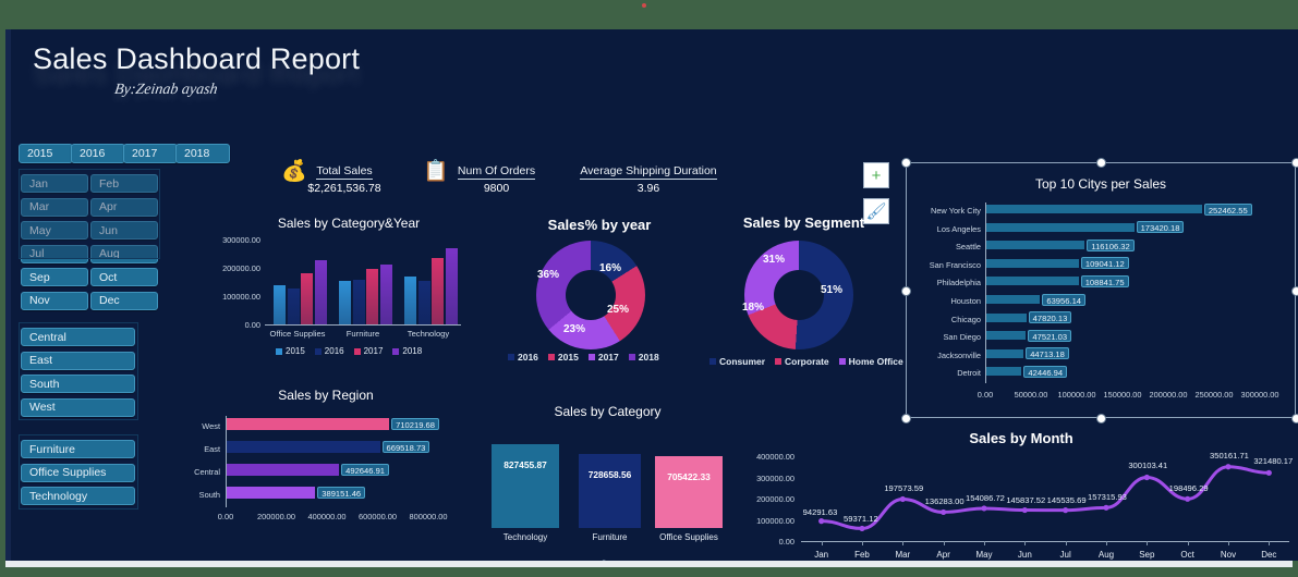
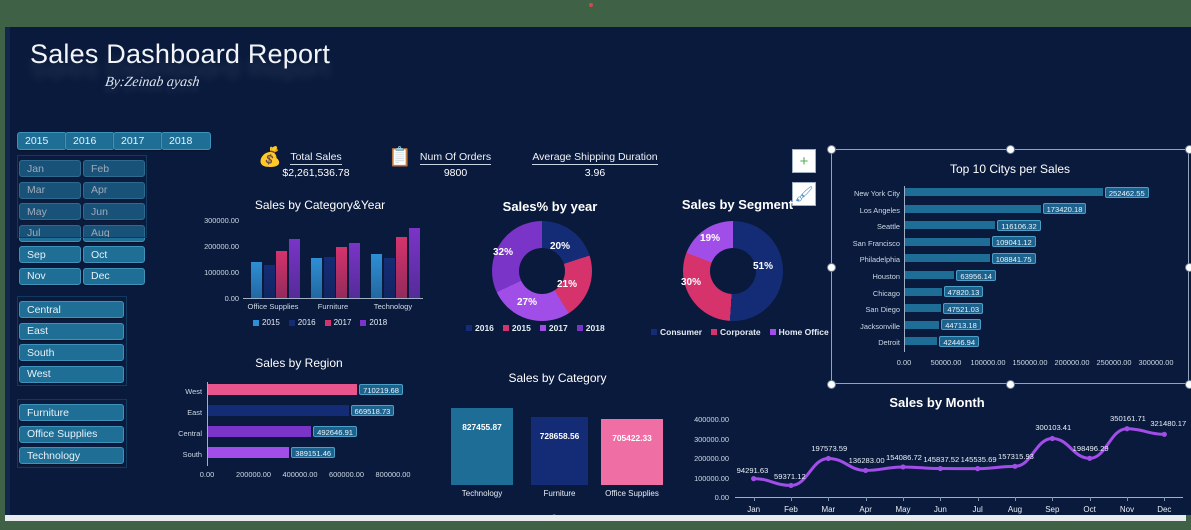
Sales% by year/2016: 16% -> 20%
Sales% by year/2015: 25% -> 21%
Sales% by year/2017: 23% -> 27%
Sales% by year/2018: 36% -> 32%
Sales by Segment/Corporate: 18% -> 30%
Sales by Segment/Home Office: 31% -> 19%
